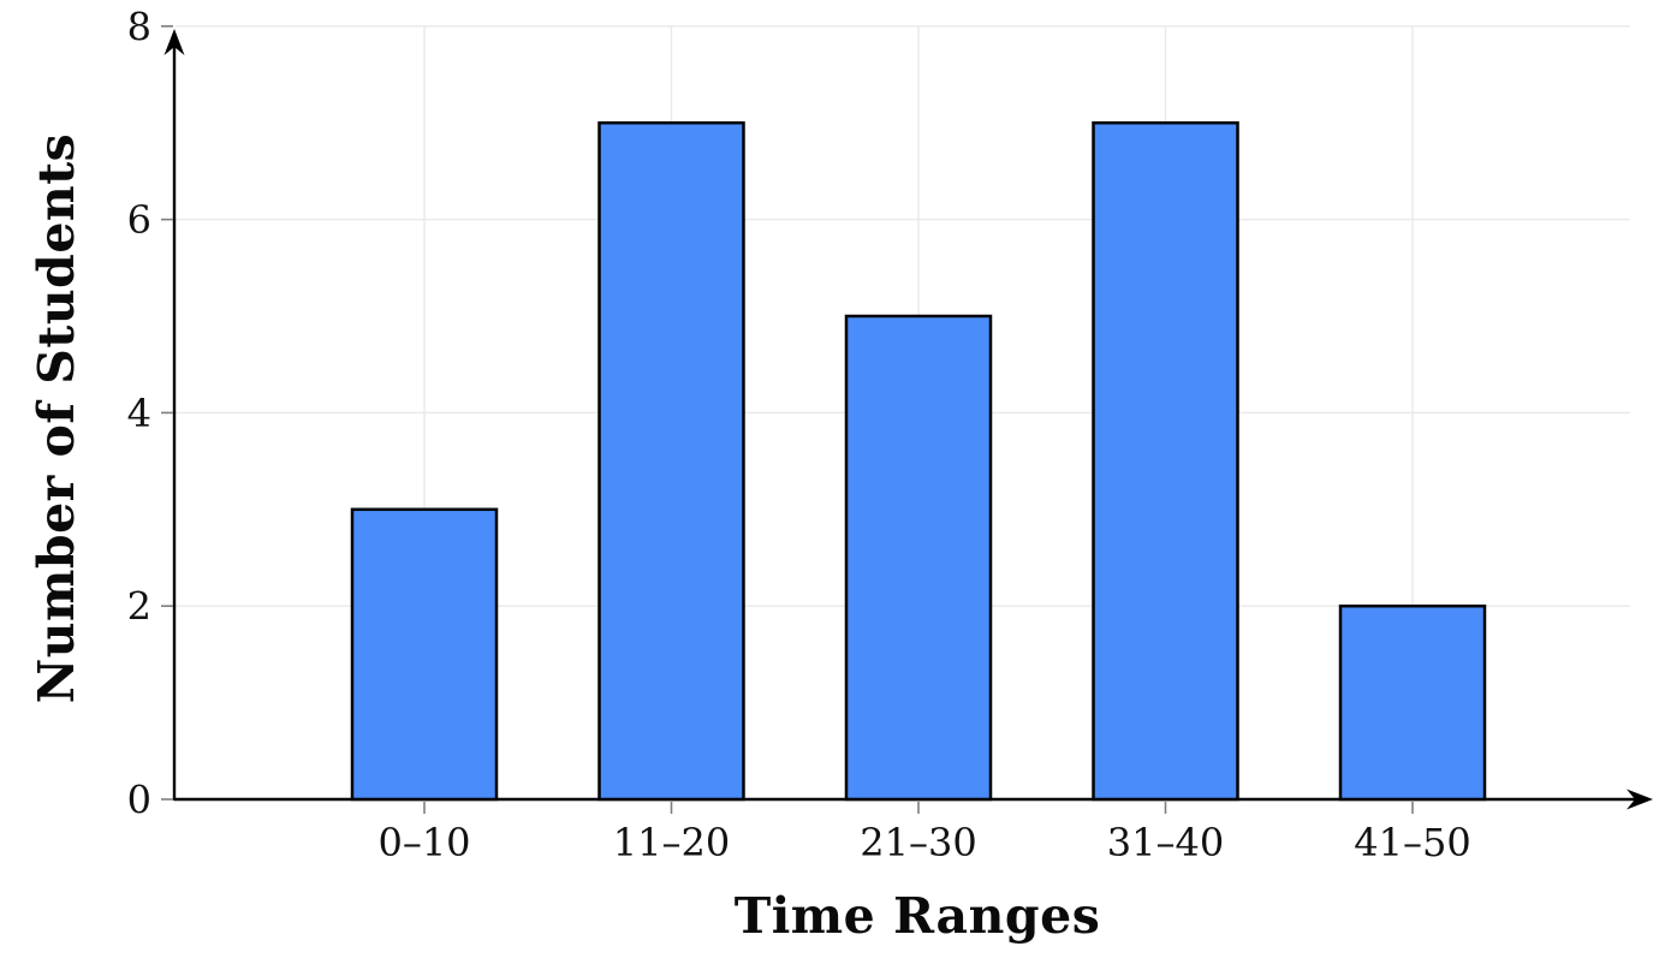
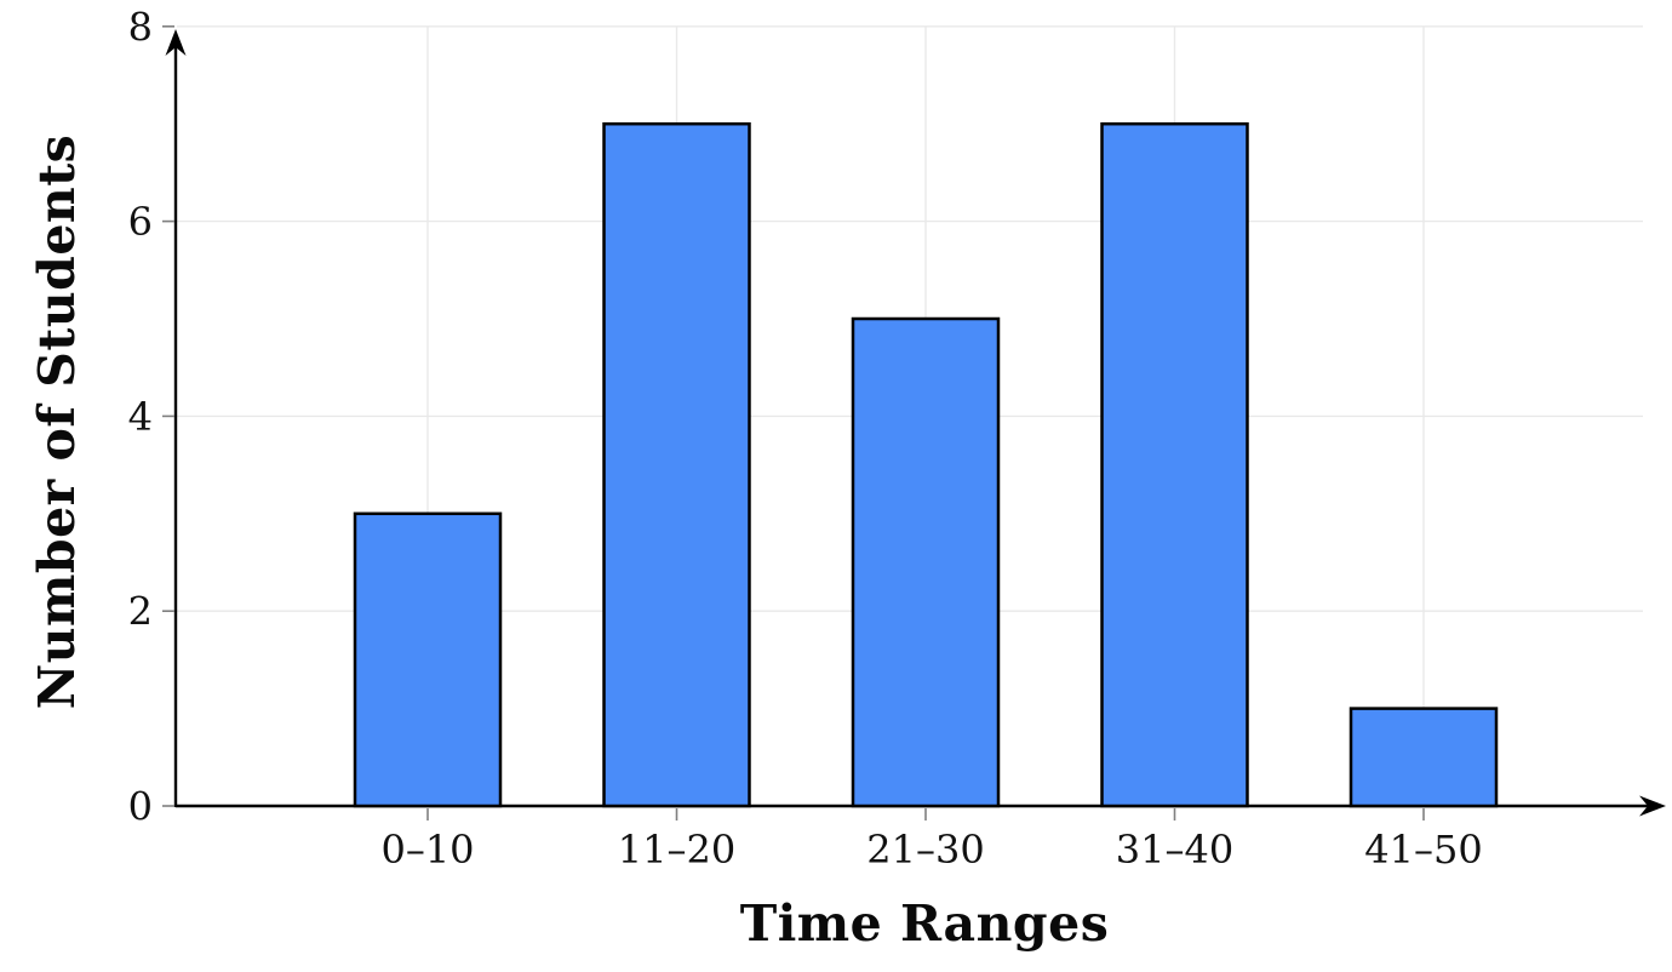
41–50: 2 -> 1
